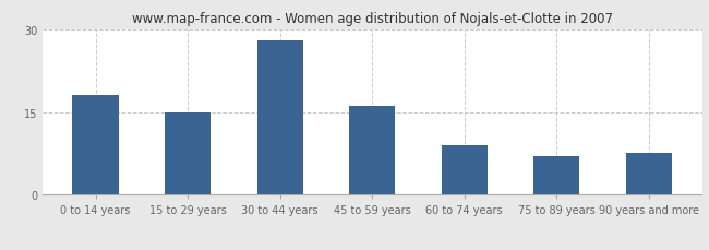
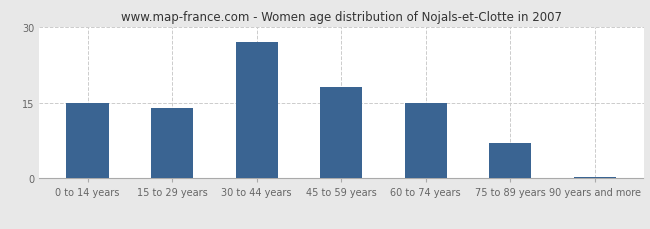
0 to 14 years: 18.0 -> 15.0
15 to 29 years: 15.0 -> 14.0
30 to 44 years: 28.0 -> 27.0
45 to 59 years: 16.0 -> 18.0
60 to 74 years: 9.0 -> 15.0
90 years and more: 7.6 -> 0.3
